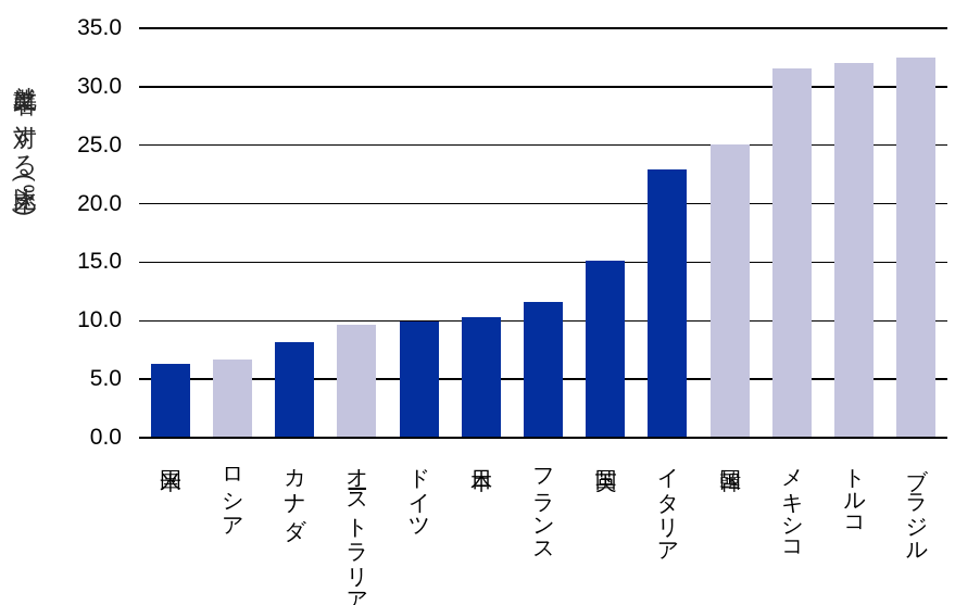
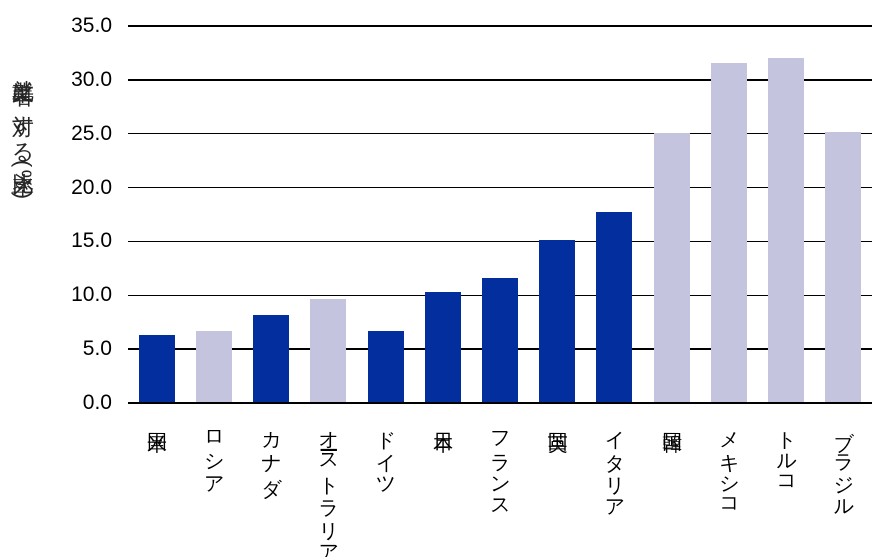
ドイツ: 9.9 -> 6.7
イタリア: 22.9 -> 17.7
ブラジル: 32.5 -> 25.2
